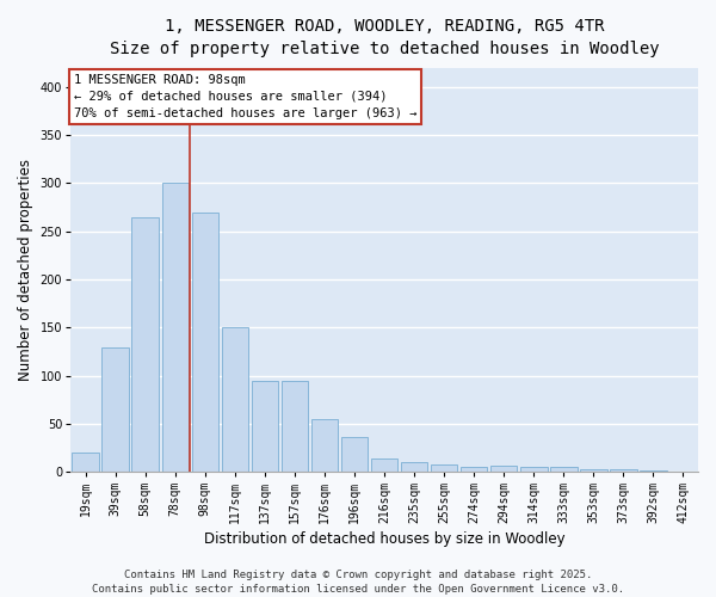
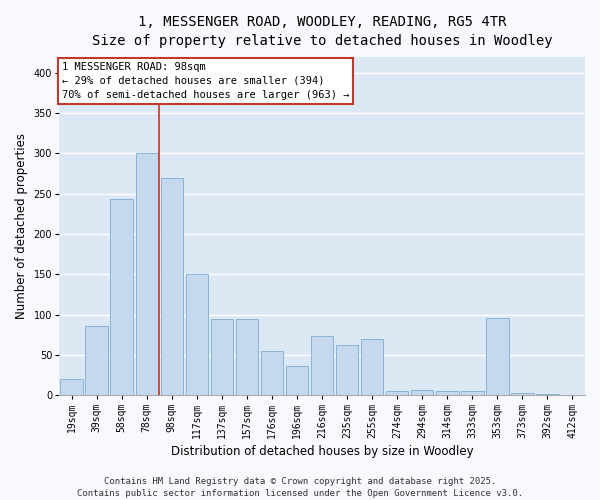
39sqm: 130 -> 86
58sqm: 265 -> 244
216sqm: 14 -> 74
235sqm: 10 -> 62
255sqm: 8 -> 70
353sqm: 3 -> 96
